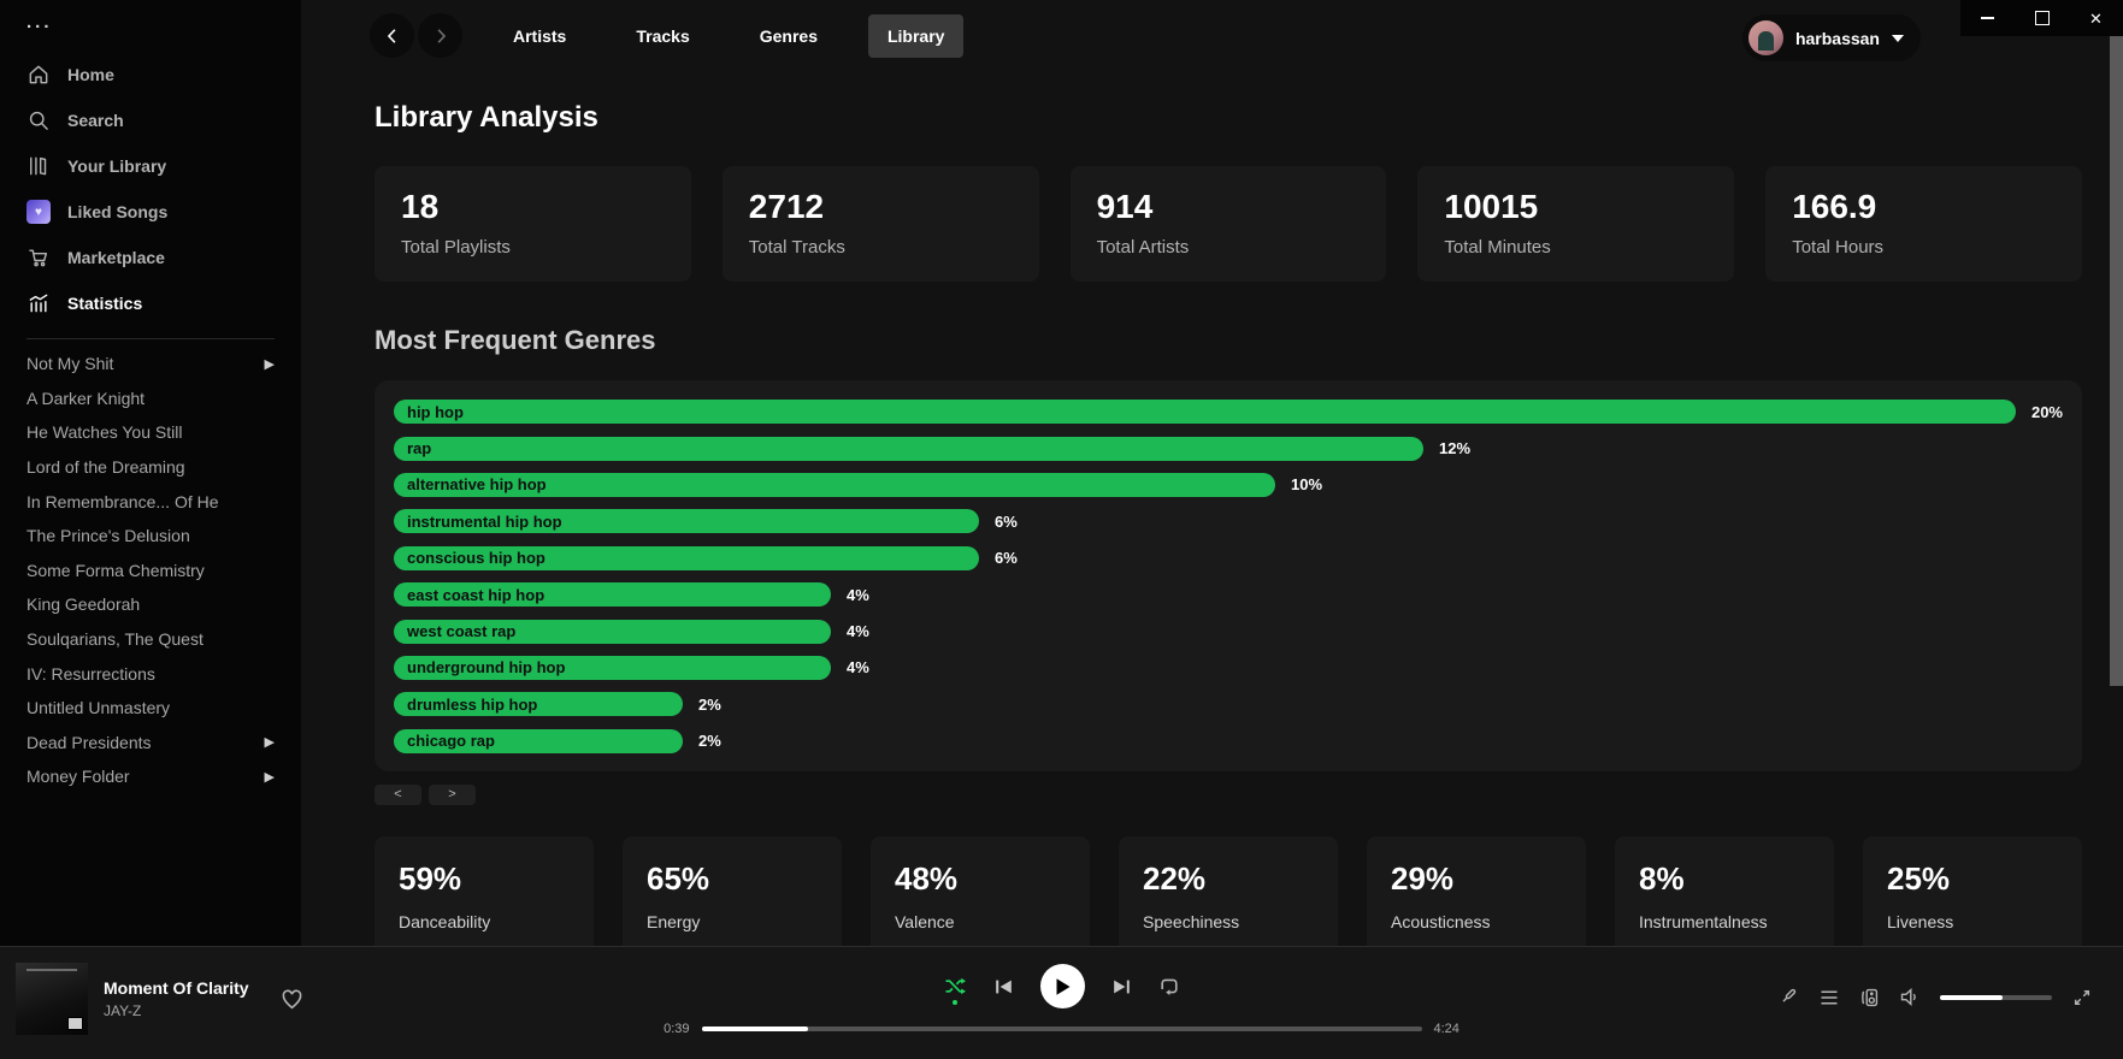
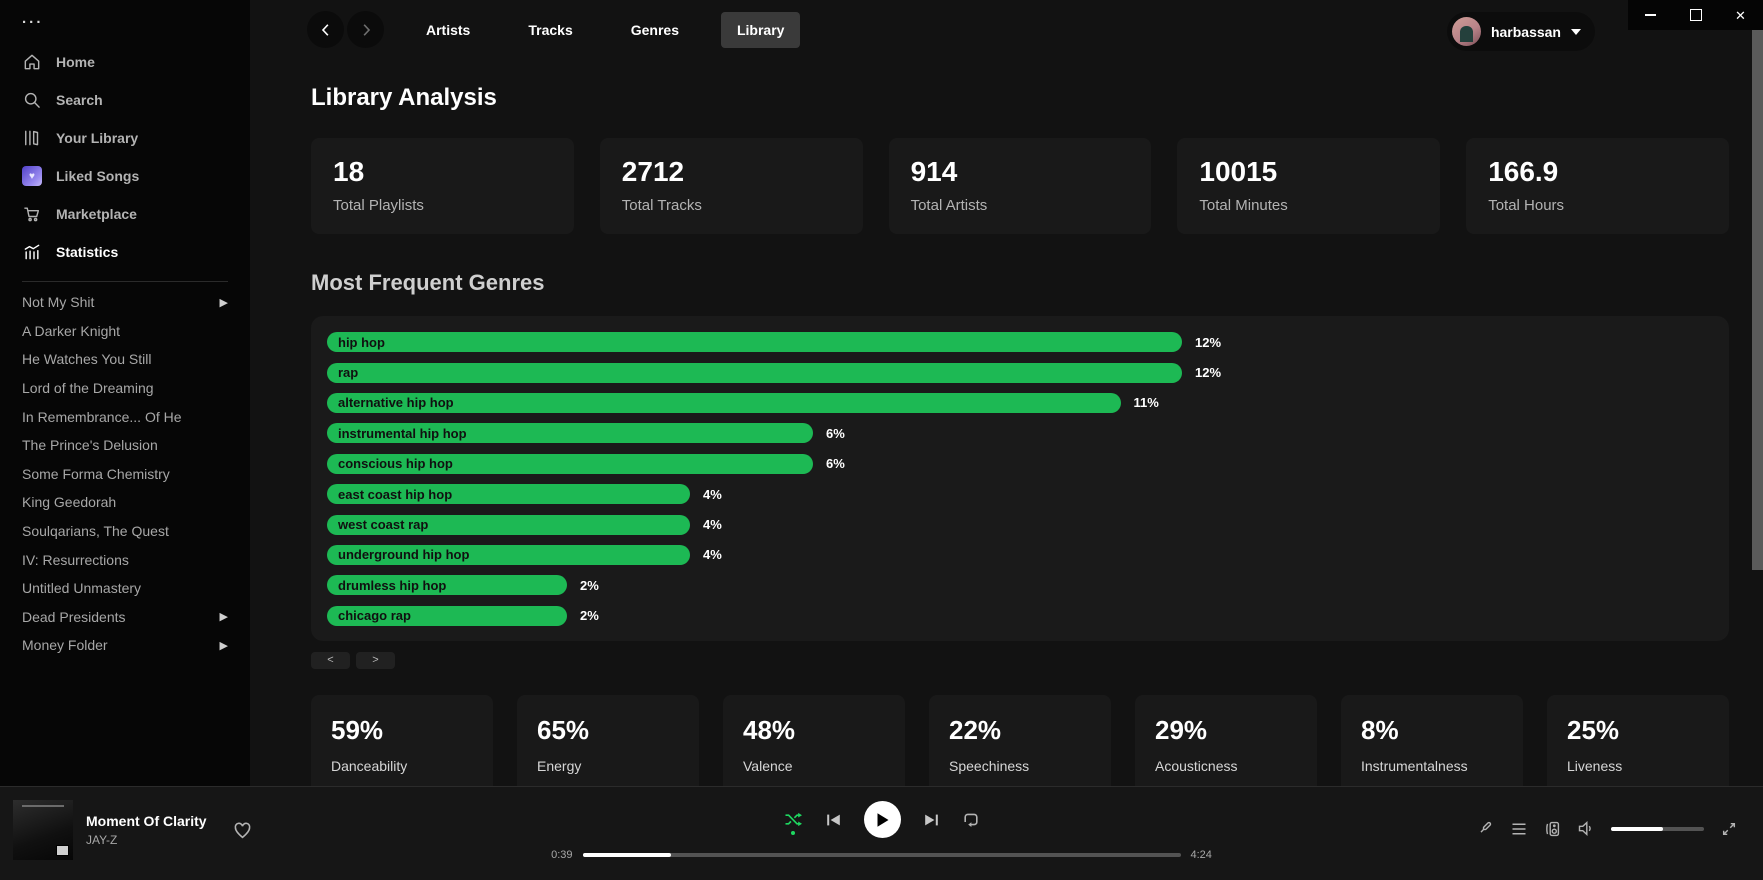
hip hop: 20% -> 12%
alternative hip hop: 10% -> 11%
